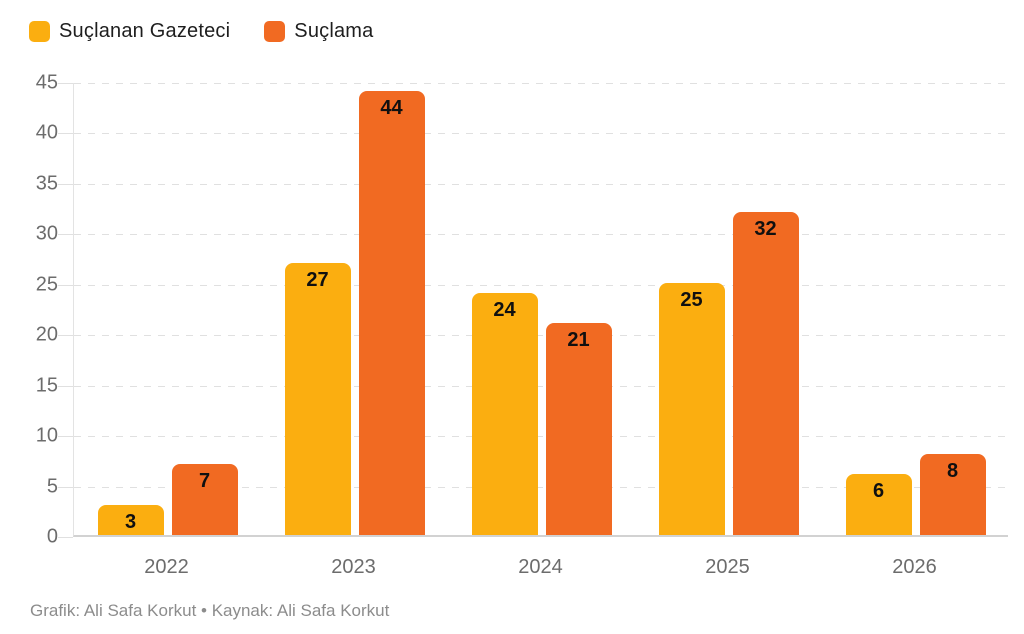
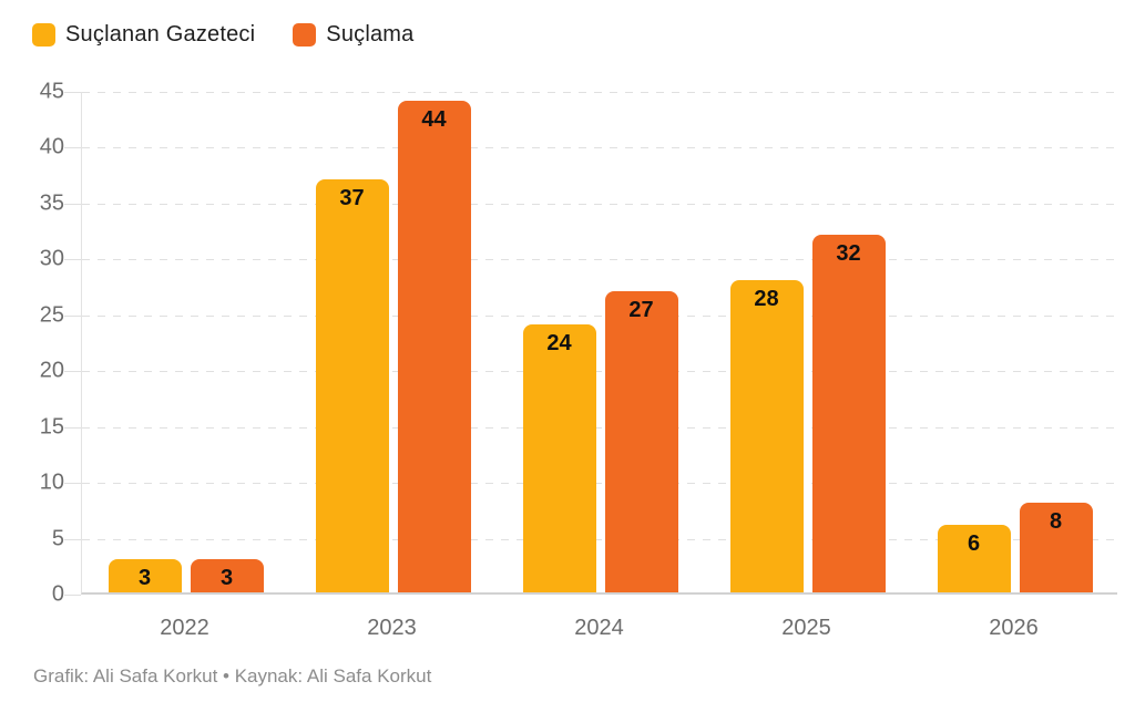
Suçlama/2022: 7 -> 3
Suçlanan Gazeteci/2023: 27 -> 37
Suçlama/2024: 21 -> 27
Suçlanan Gazeteci/2025: 25 -> 28
